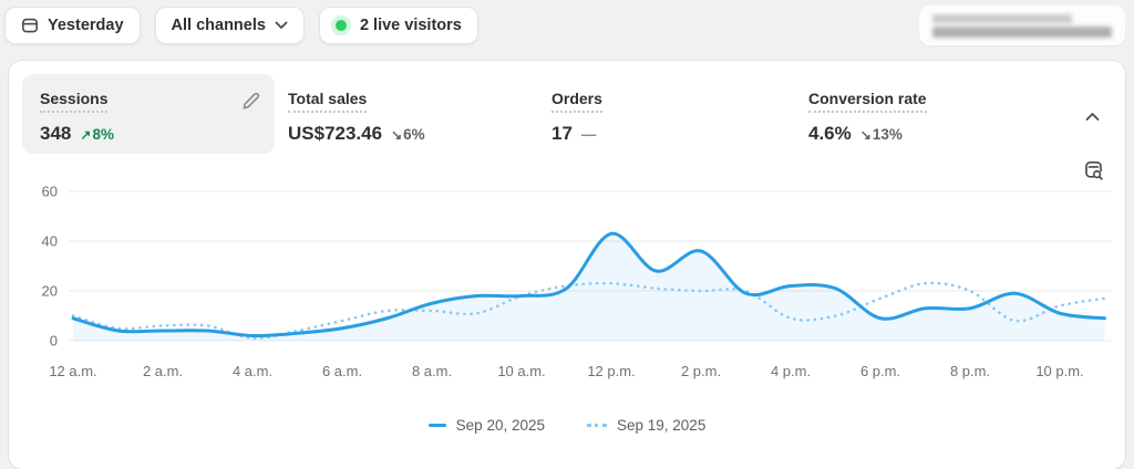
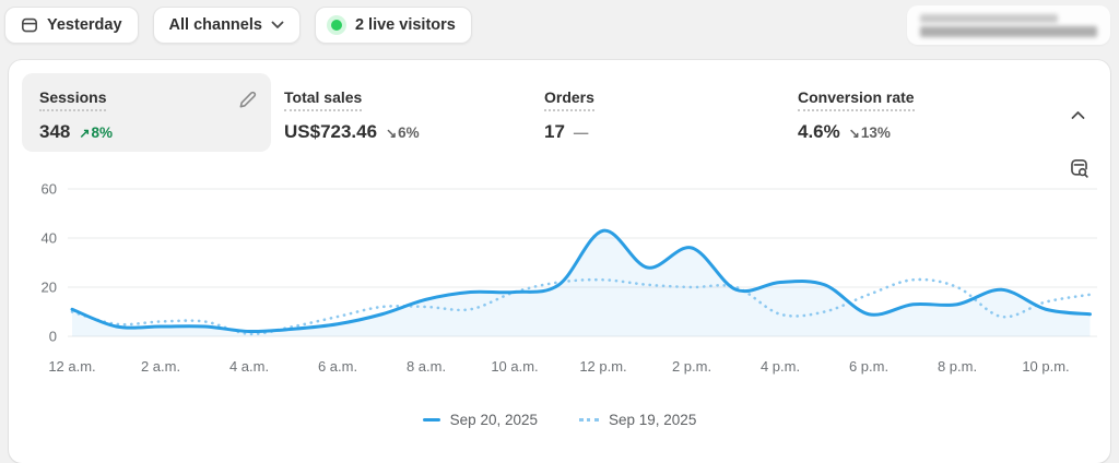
Sep 20, 2025/0: 9 -> 11
